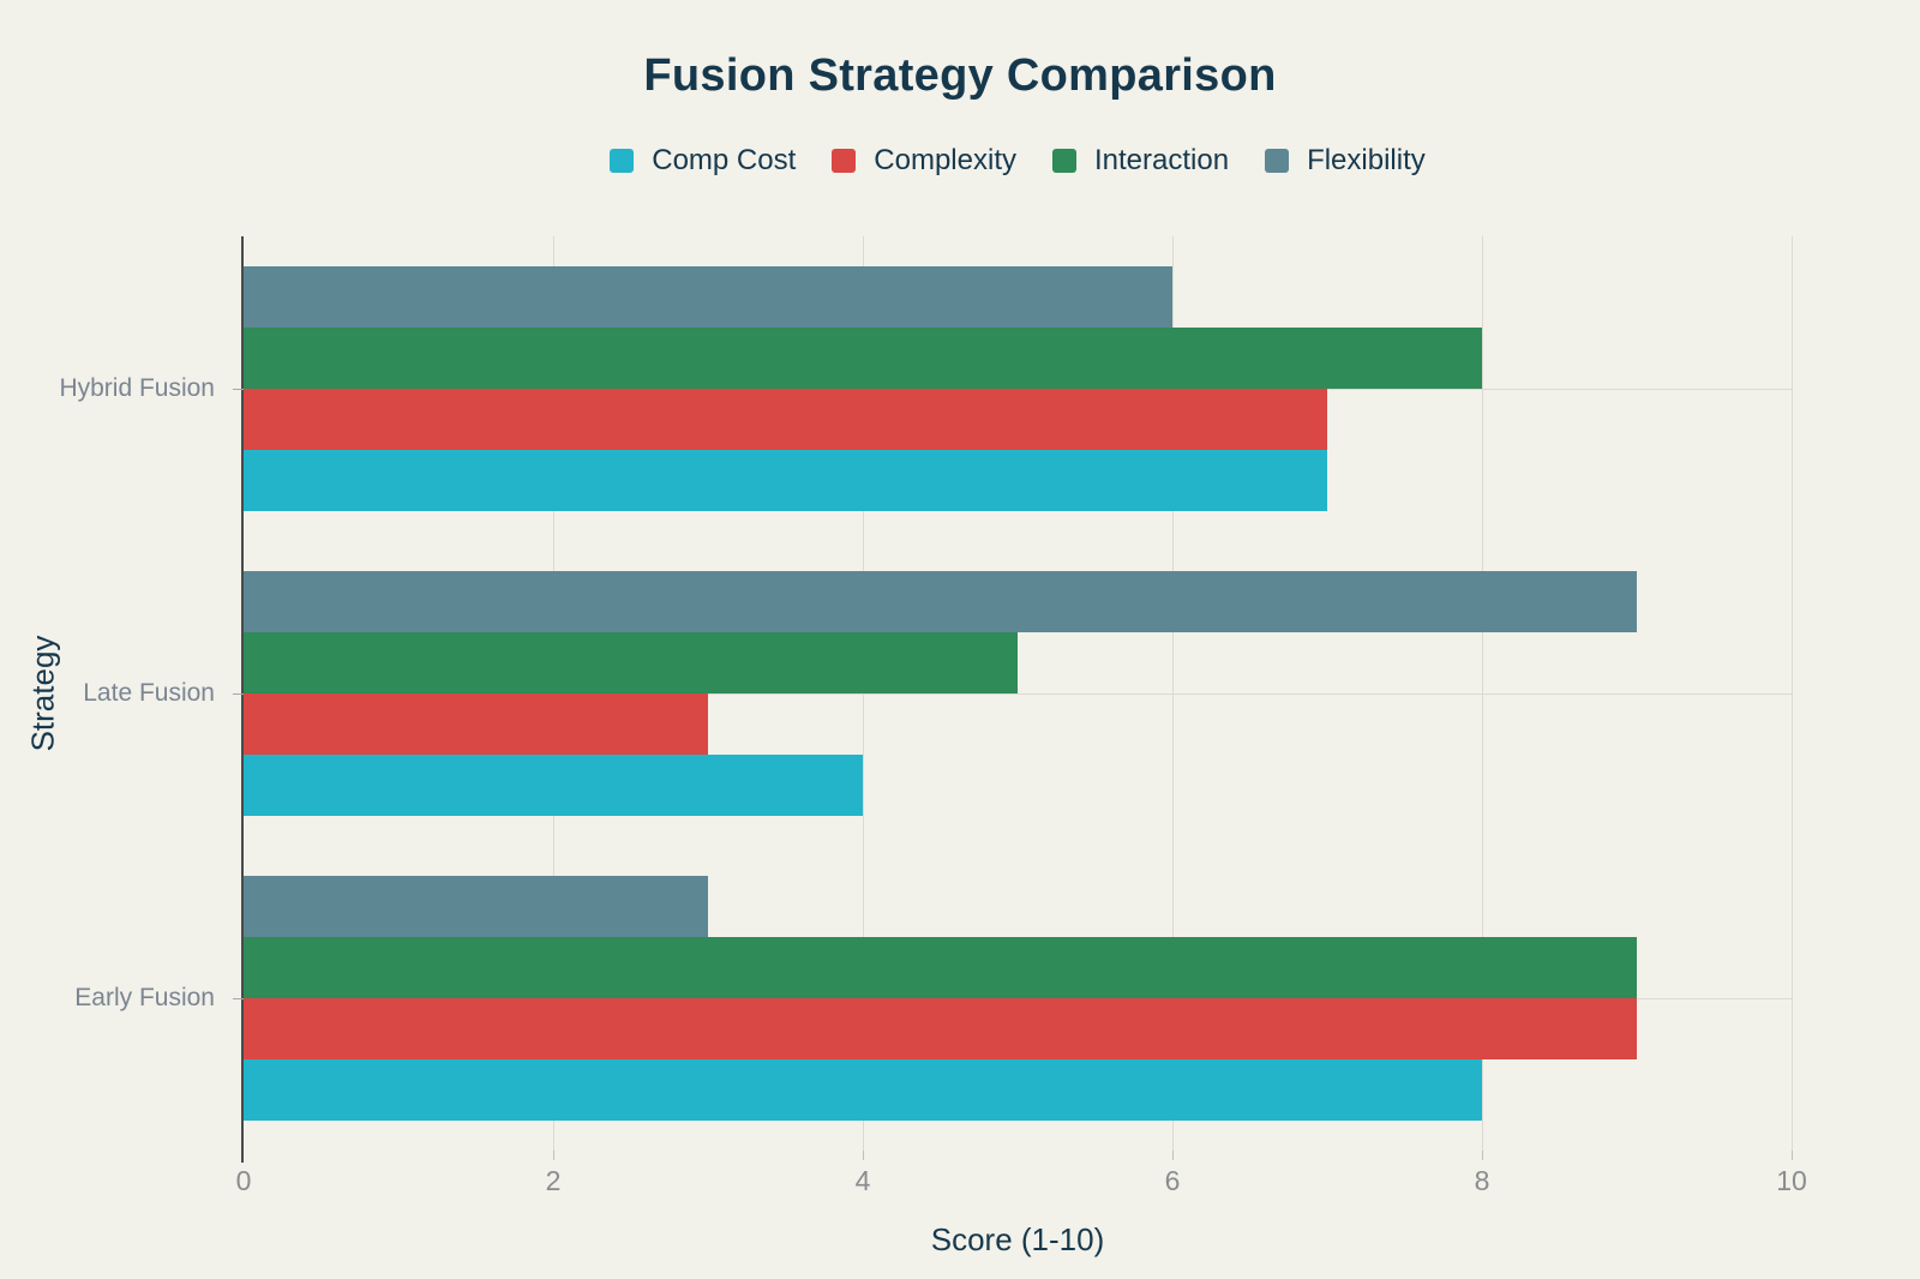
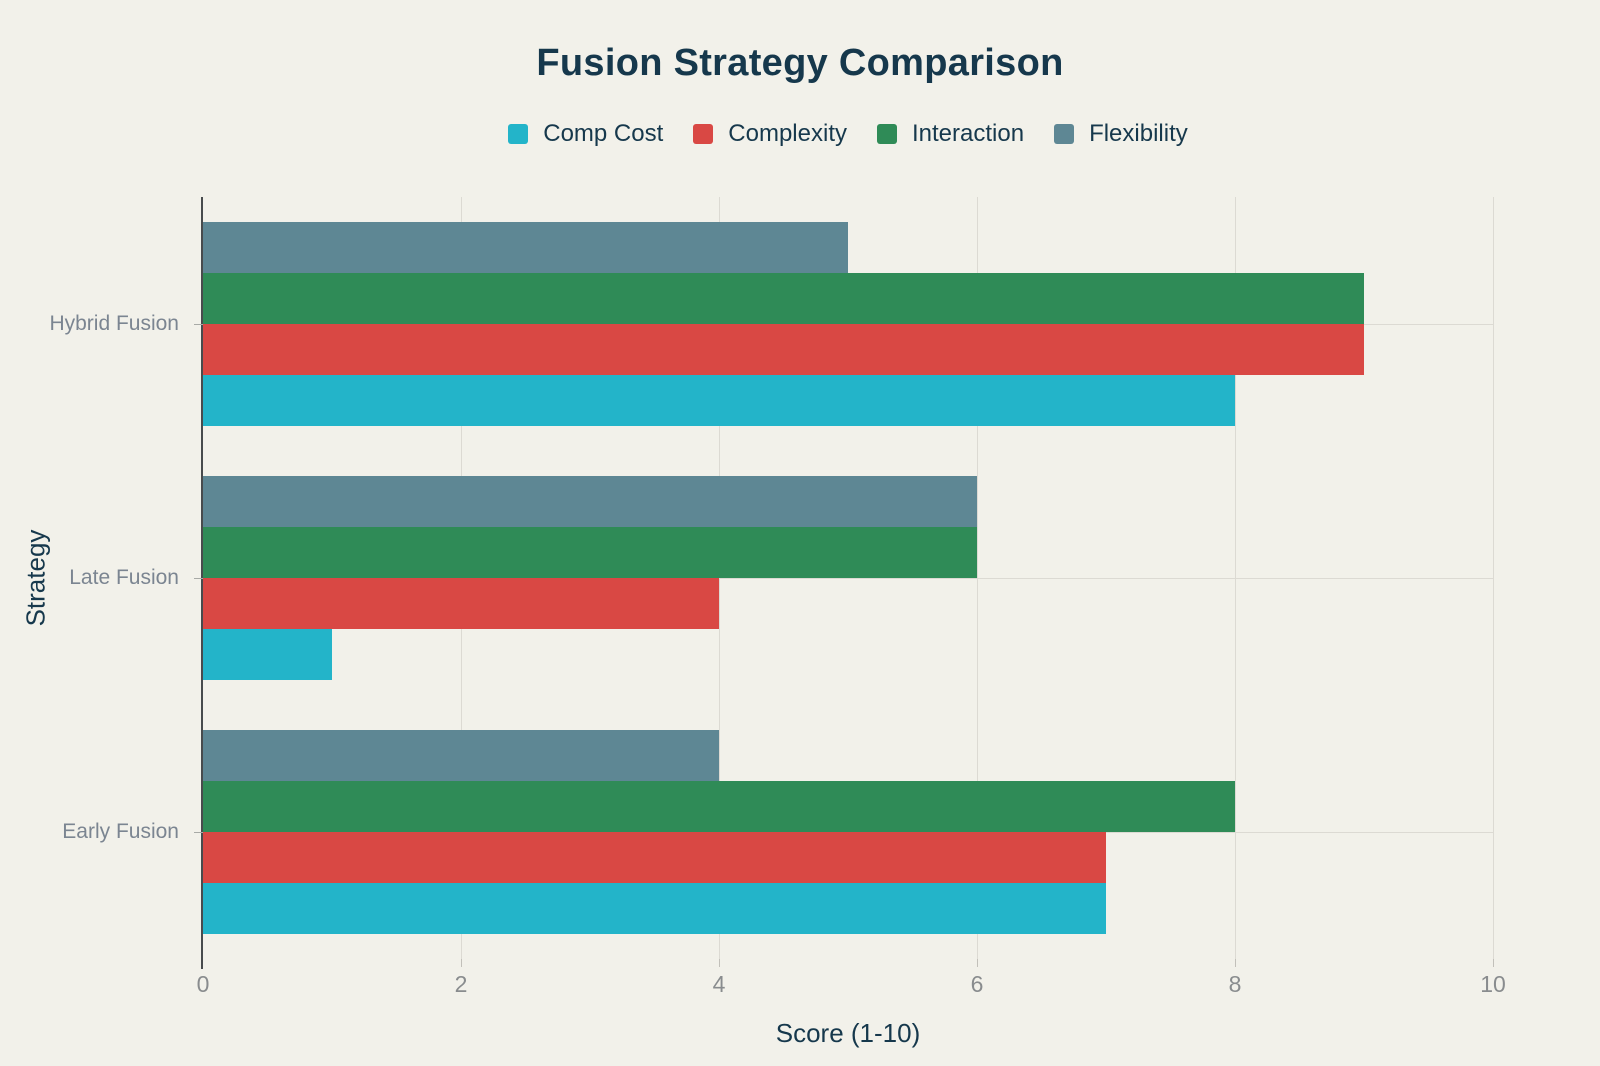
Comp Cost/Hybrid Fusion: 7 -> 8
Complexity/Hybrid Fusion: 7 -> 9
Interaction/Hybrid Fusion: 8 -> 9
Flexibility/Hybrid Fusion: 6 -> 5
Comp Cost/Late Fusion: 4 -> 1
Complexity/Late Fusion: 3 -> 4
Interaction/Late Fusion: 5 -> 6
Flexibility/Late Fusion: 9 -> 6
Comp Cost/Early Fusion: 8 -> 7
Complexity/Early Fusion: 9 -> 7
Interaction/Early Fusion: 9 -> 8
Flexibility/Early Fusion: 3 -> 4
